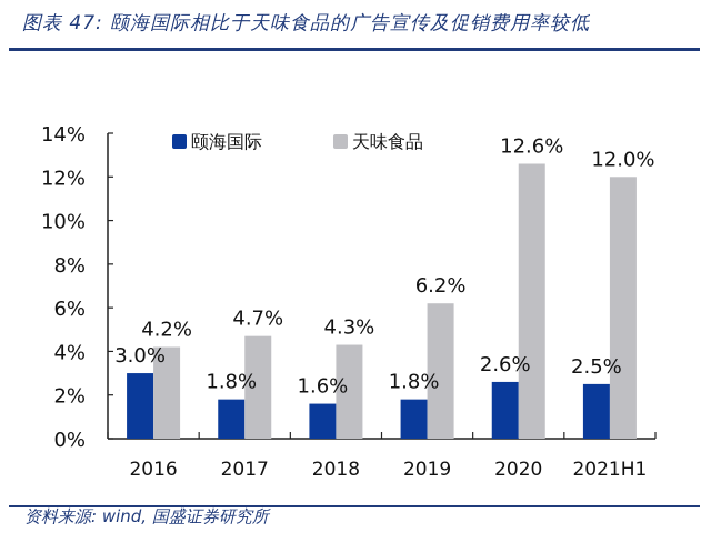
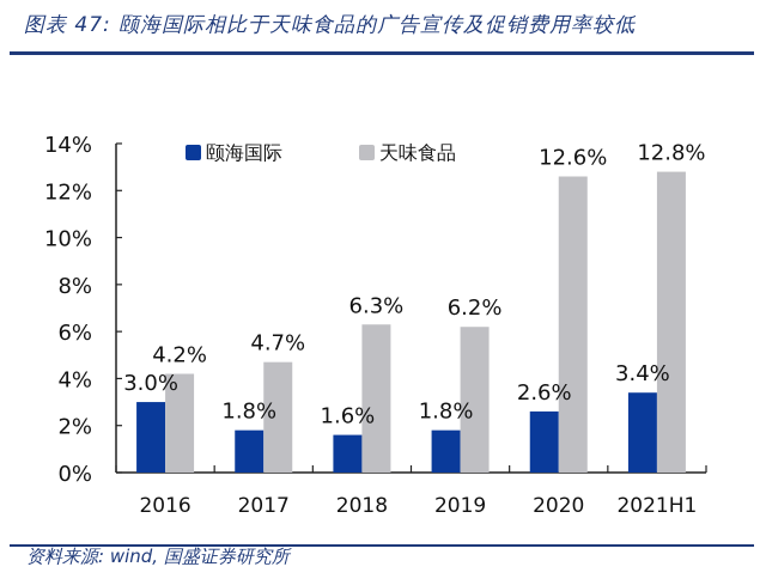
天味食品/2018: 4.3% -> 6.3%
颐海国际/2021H1: 2.5% -> 3.4%
天味食品/2021H1: 12.0% -> 12.8%
